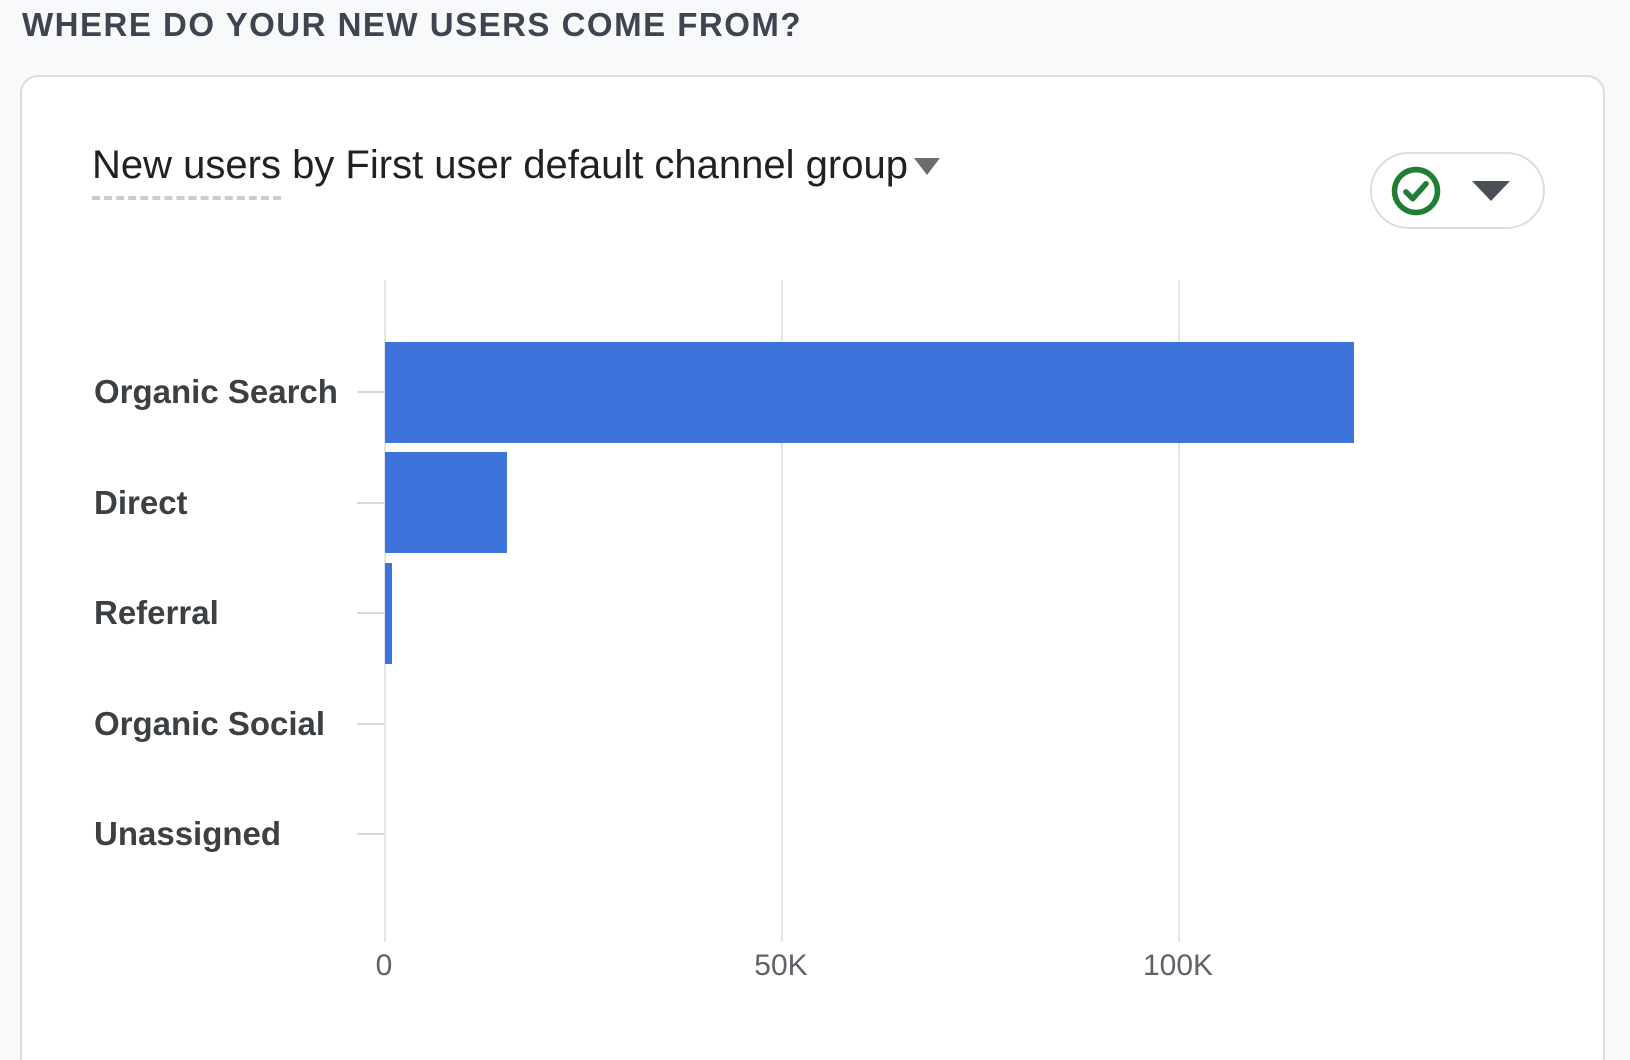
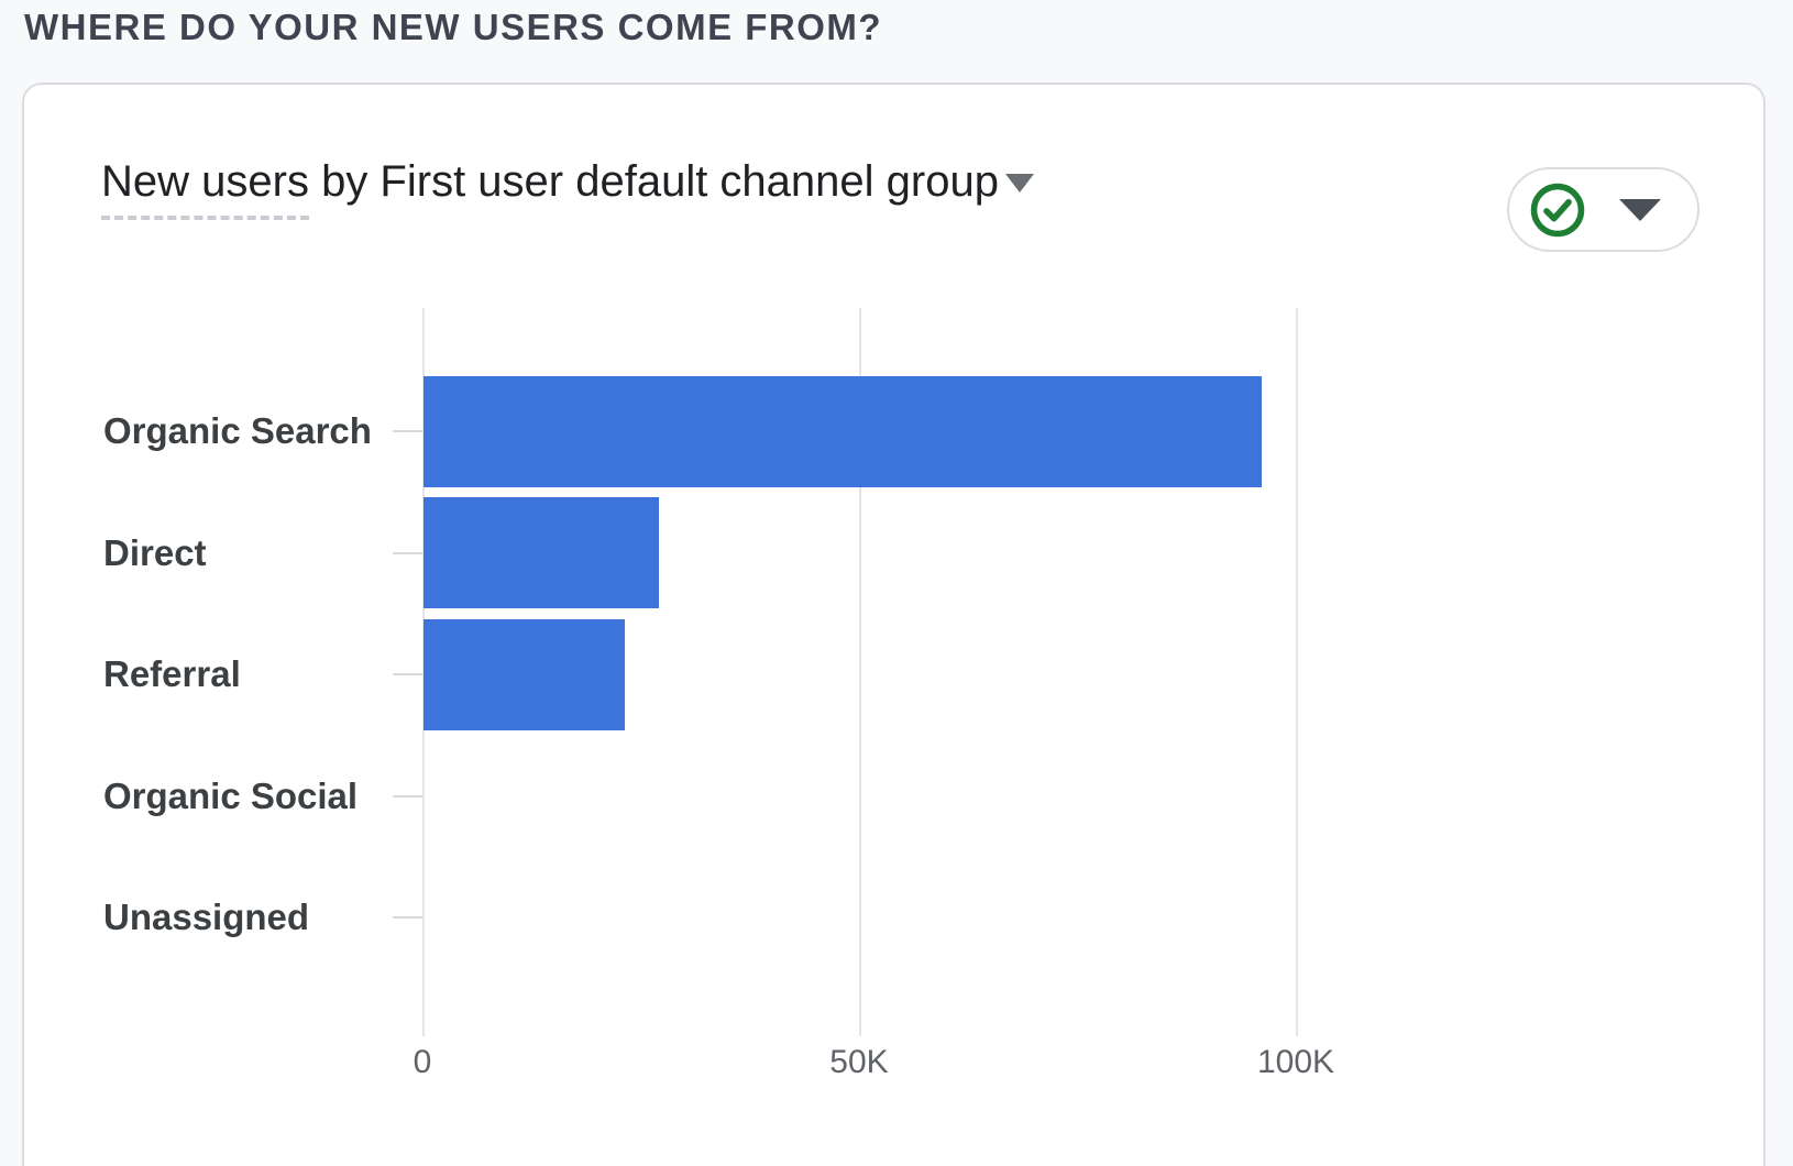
Organic Search: 122K -> 96K
Direct: 15K -> 27K
Referral: 1K -> 23K
